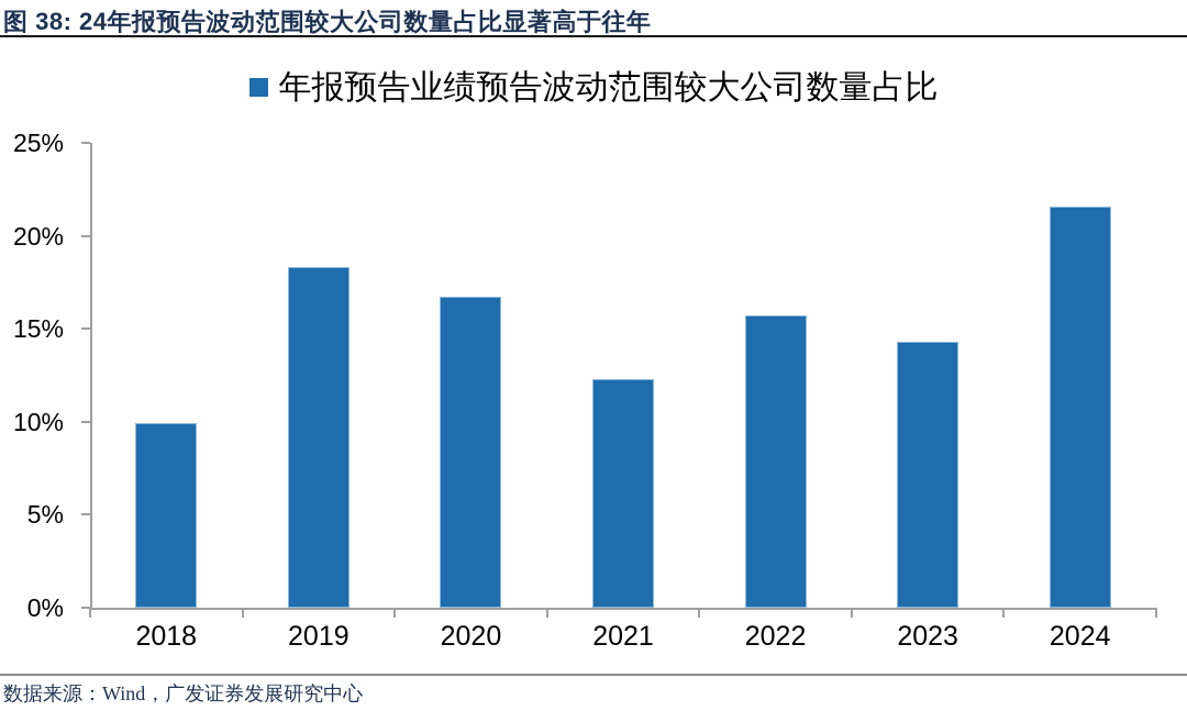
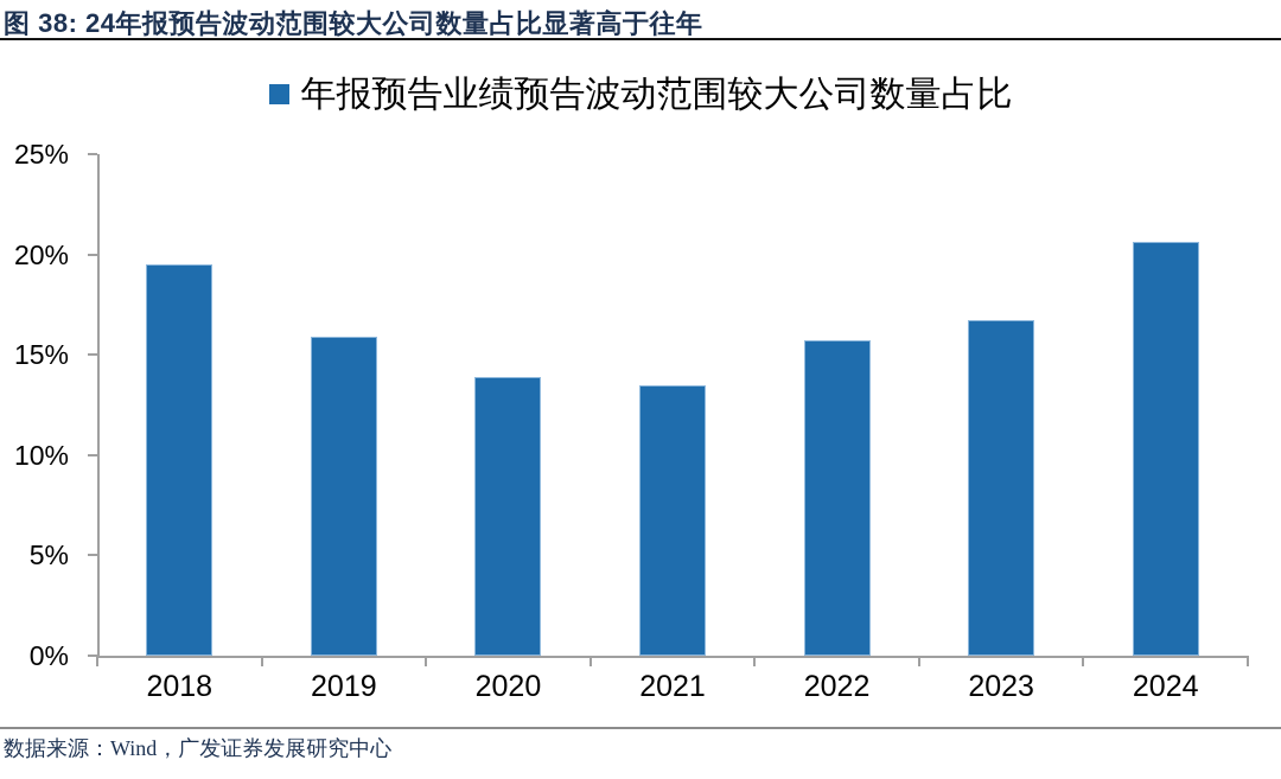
2018: 9.9% -> 19.5%
2019: 18.3% -> 15.9%
2020: 16.7% -> 13.9%
2021: 12.3% -> 13.5%
2023: 14.3% -> 16.7%
2024: 21.6% -> 20.6%
